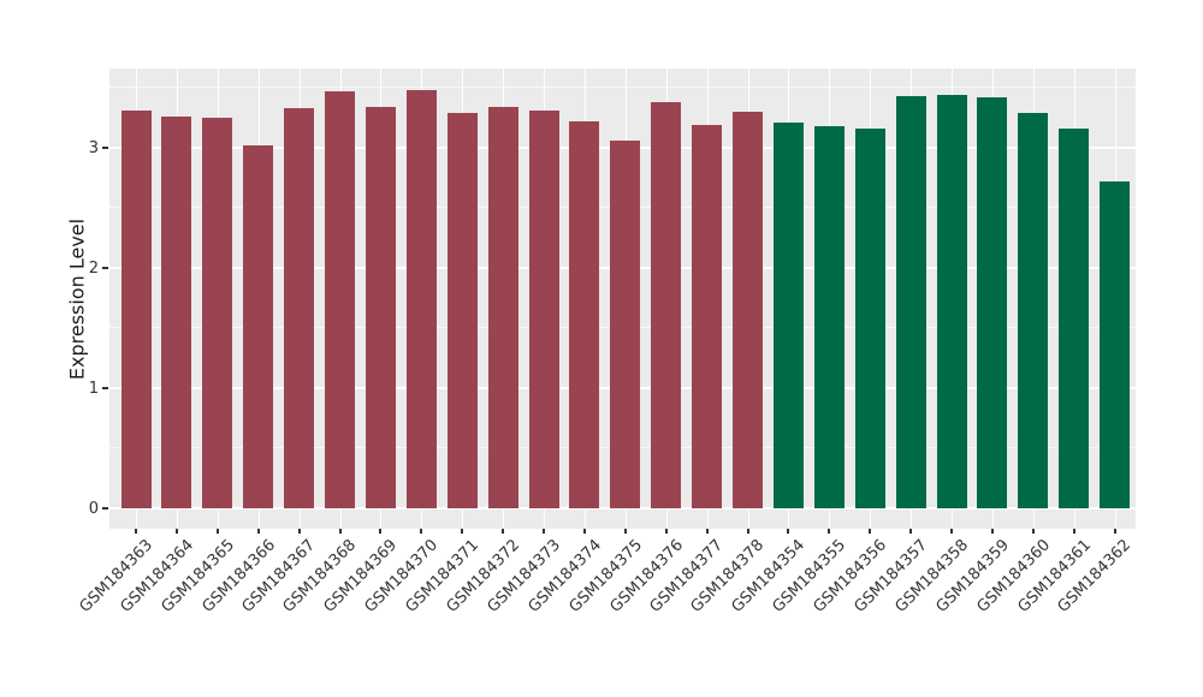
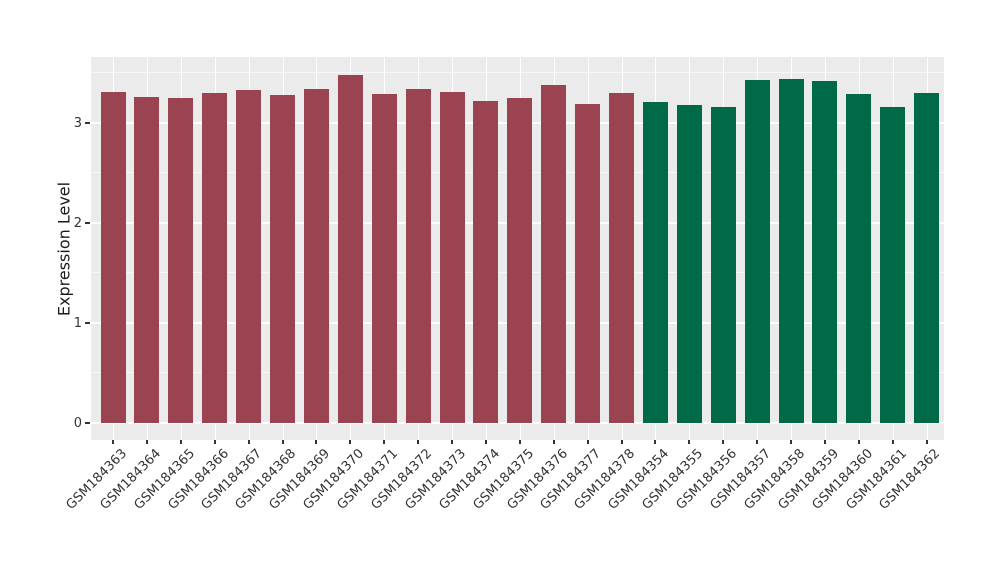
GSM184366: 3.02 -> 3.30
GSM184368: 3.47 -> 3.28
GSM184375: 3.06 -> 3.25
GSM184362: 2.72 -> 3.30
